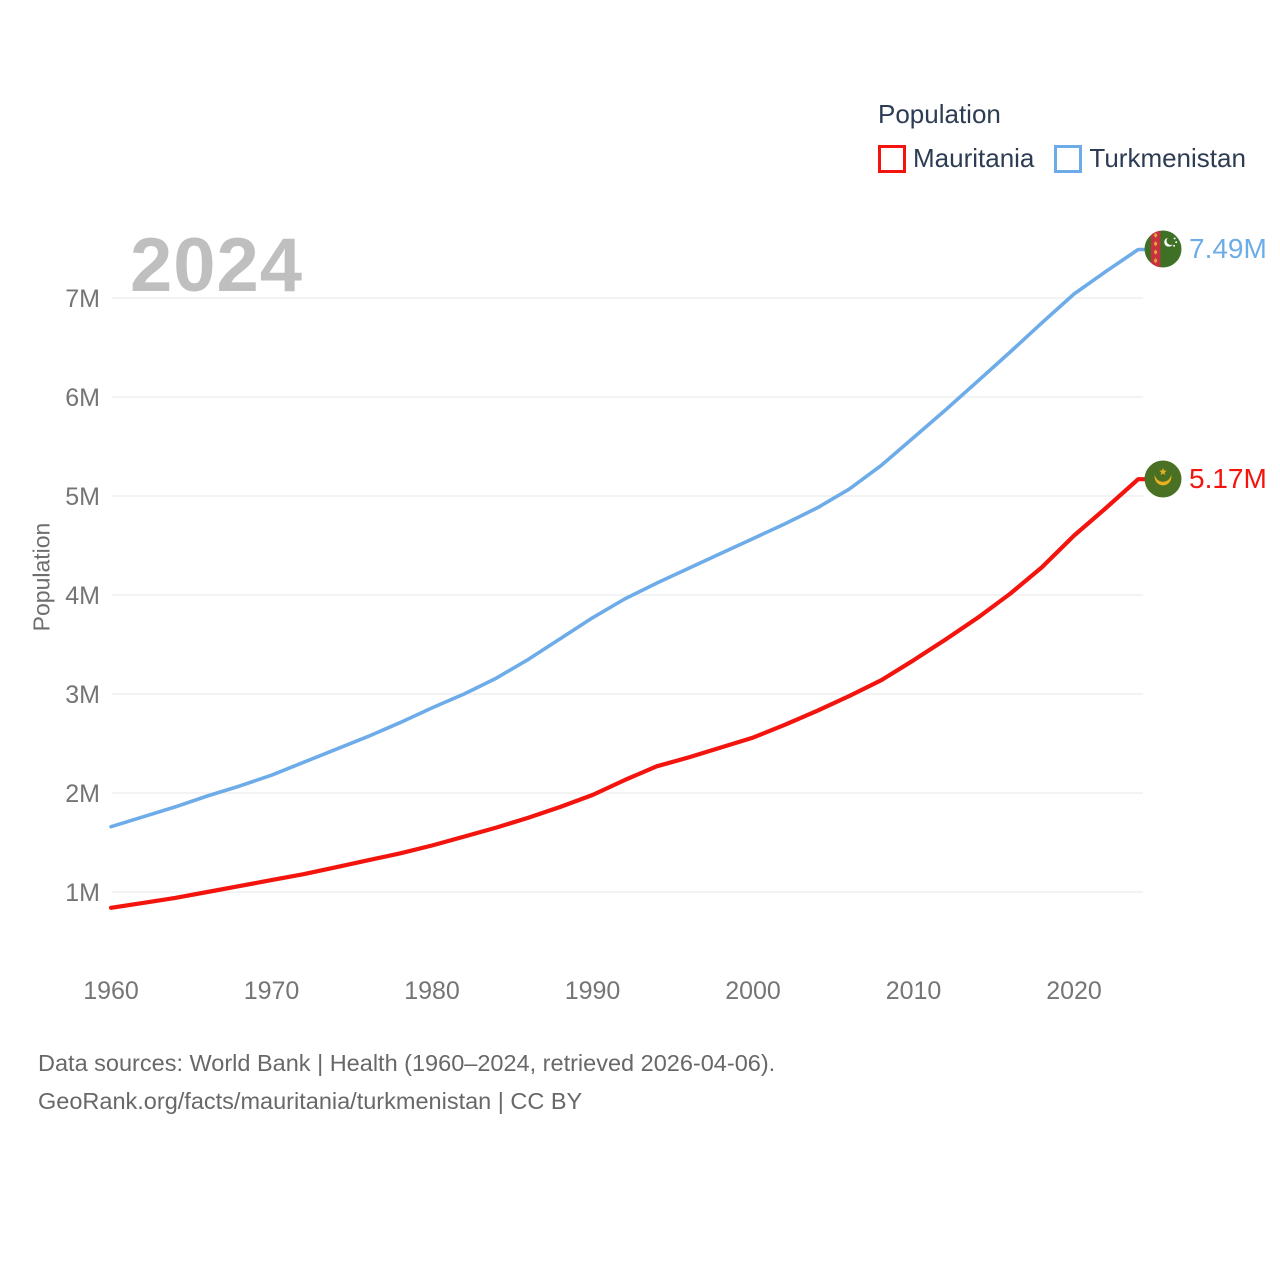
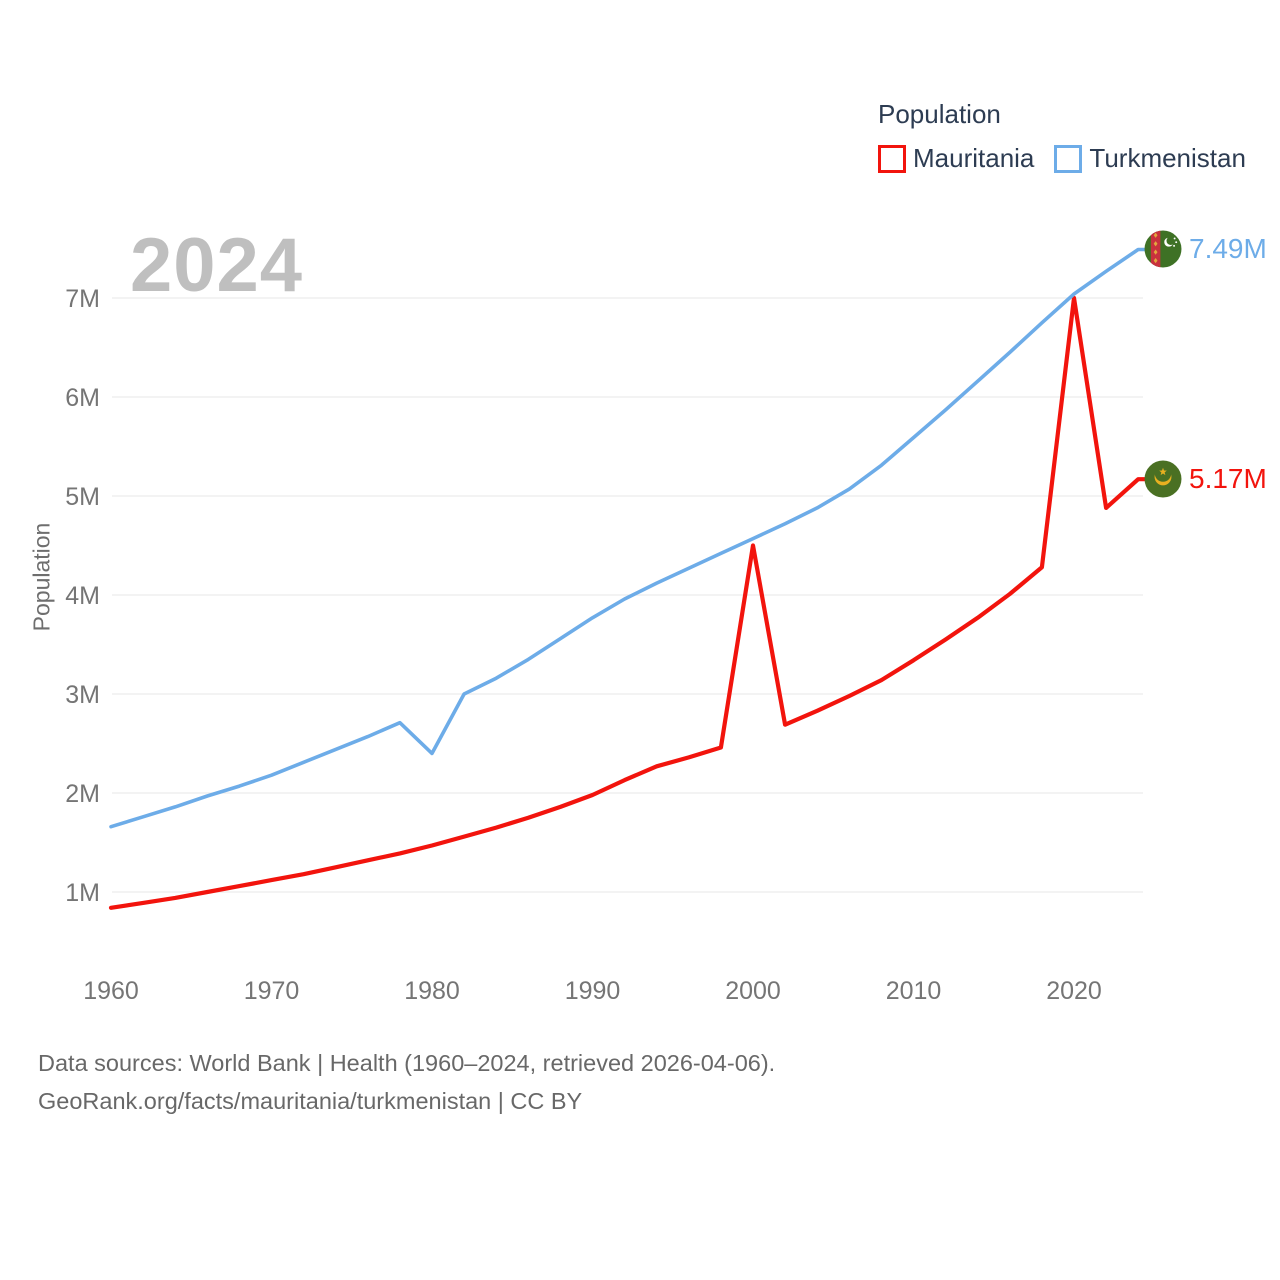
Turkmenistan/1980: 2.9M -> 2.4M
Mauritania/2000: 2.6M -> 4.5M
Mauritania/2020: 4.6M -> 7.0M
